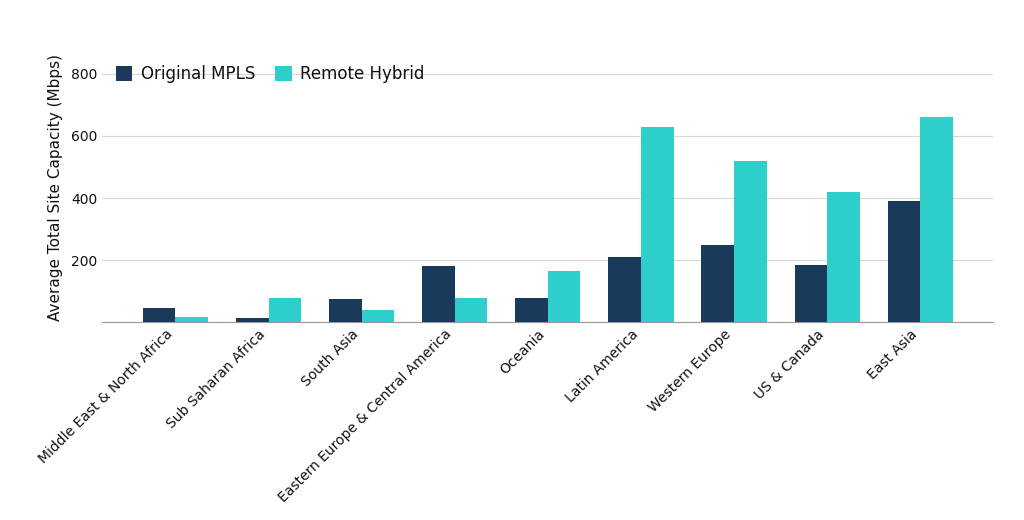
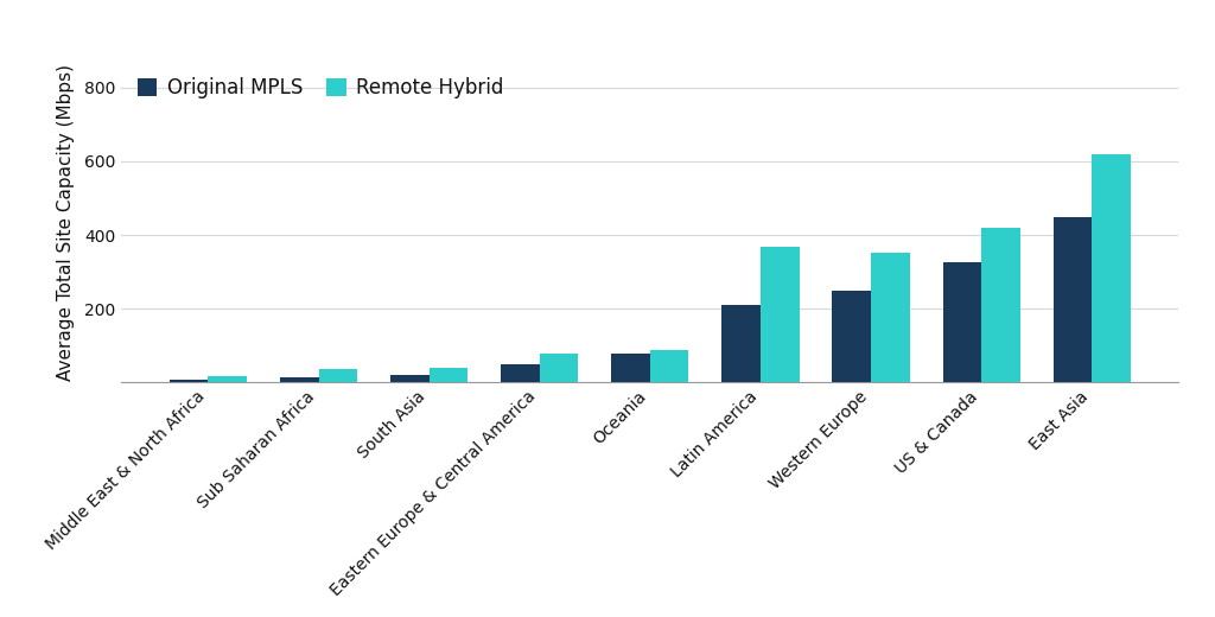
Original MPLS/Middle East & North Africa: 45 -> 8
Remote Hybrid/Sub Saharan Africa: 80 -> 36
Original MPLS/South Asia: 75 -> 22
Original MPLS/Eastern Europe & Central America: 180 -> 48
Remote Hybrid/Oceania: 165 -> 88
Remote Hybrid/Latin America: 630 -> 368
Remote Hybrid/Western Europe: 520 -> 352
Original MPLS/US & Canada: 185 -> 325
Original MPLS/East Asia: 390 -> 448
Remote Hybrid/East Asia: 660 -> 618
